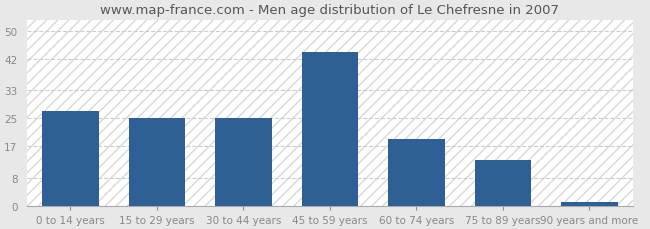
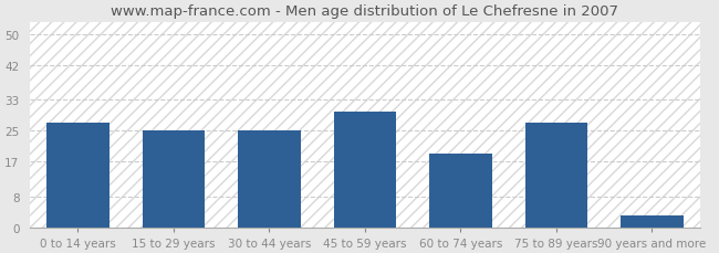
45 to 59 years: 44 -> 30
75 to 89 years: 13 -> 27
90 years and more: 1 -> 3
